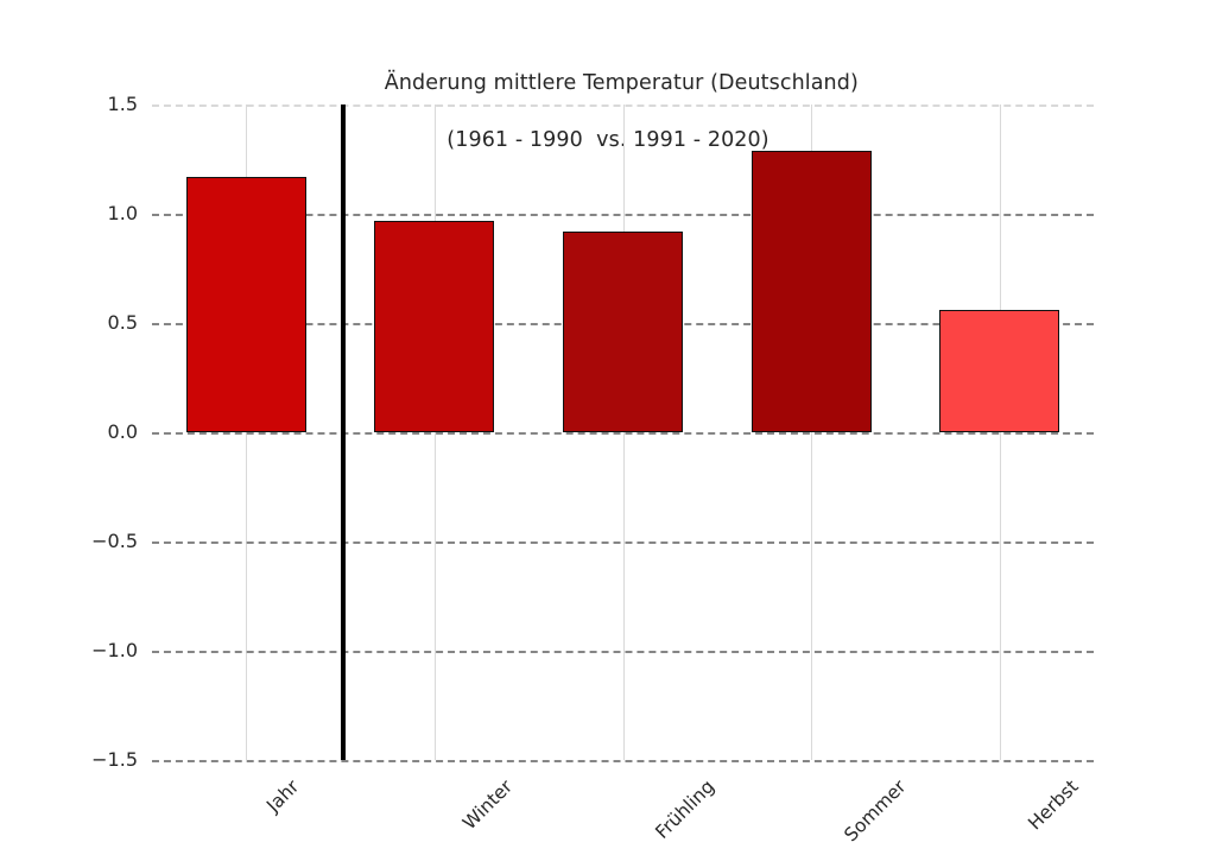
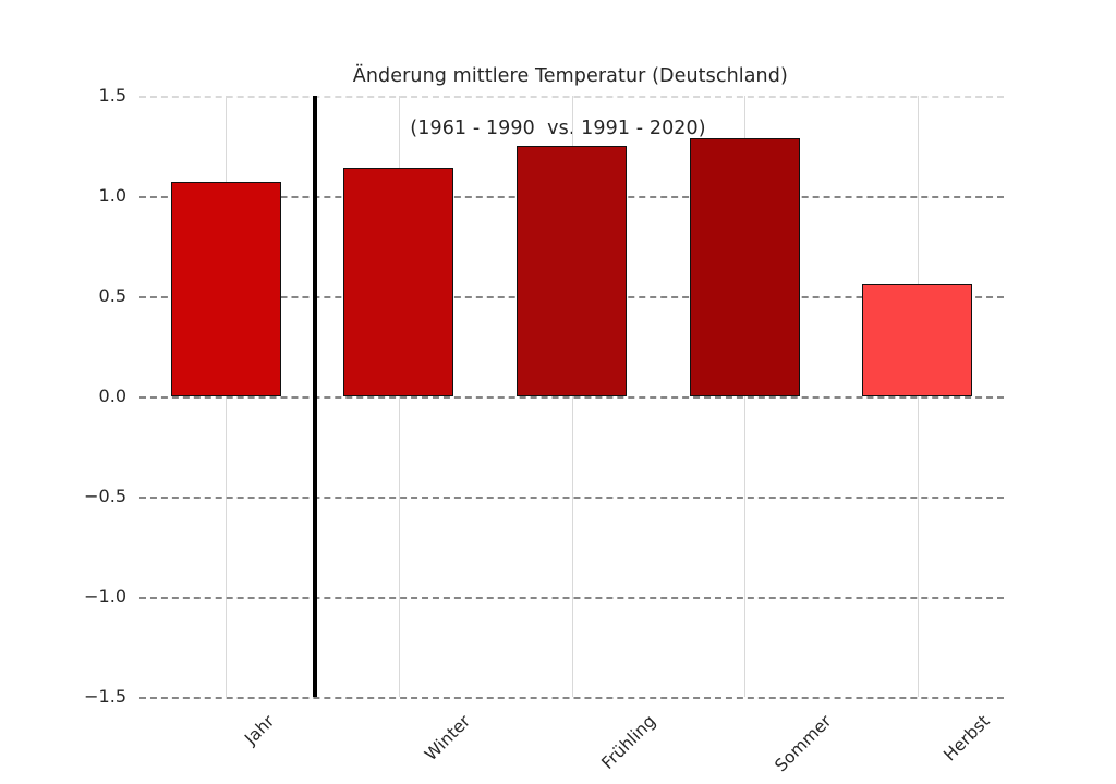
Jahr: 1.17 -> 1.07
Winter: 0.97 -> 1.14
Frühling: 0.92 -> 1.25
